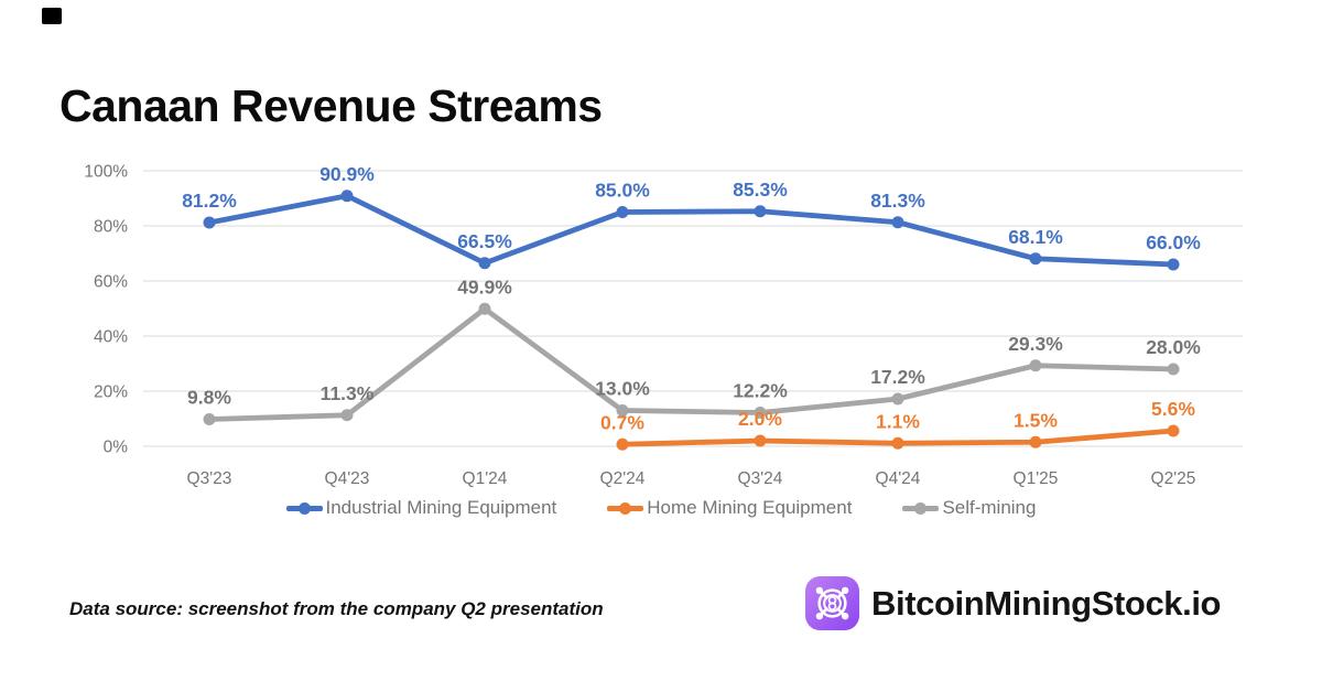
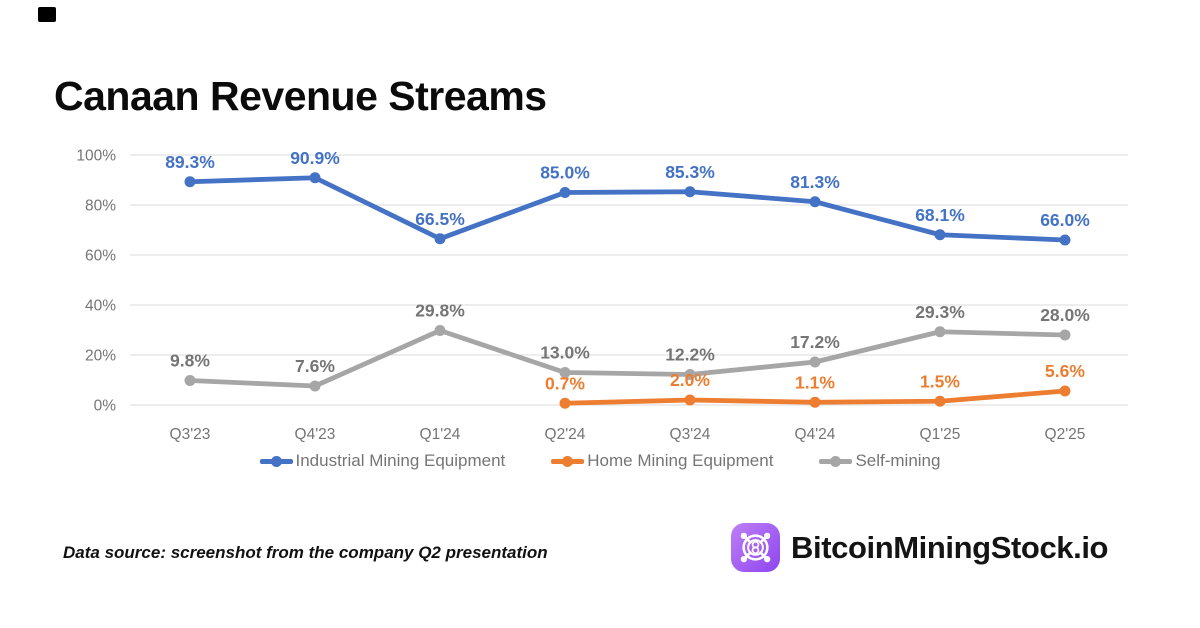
Industrial Mining Equipment/Q3'23: 81.2% -> 89.3%
Self-mining/Q4'23: 11.3% -> 7.6%
Self-mining/Q1'24: 49.9% -> 29.8%
